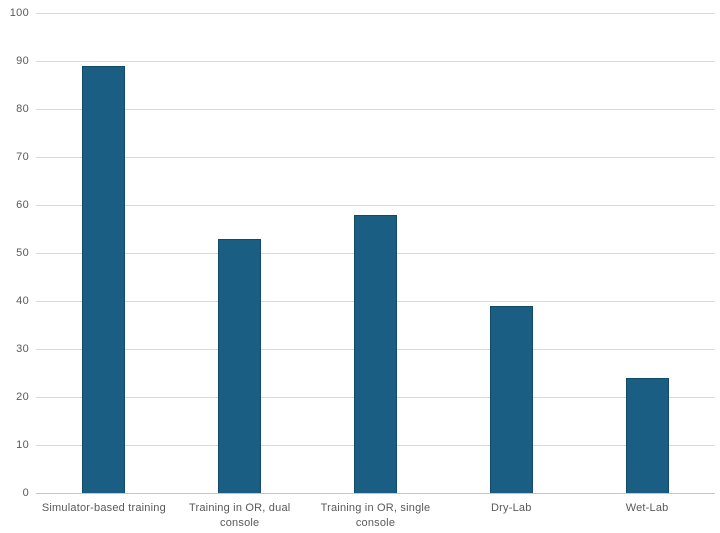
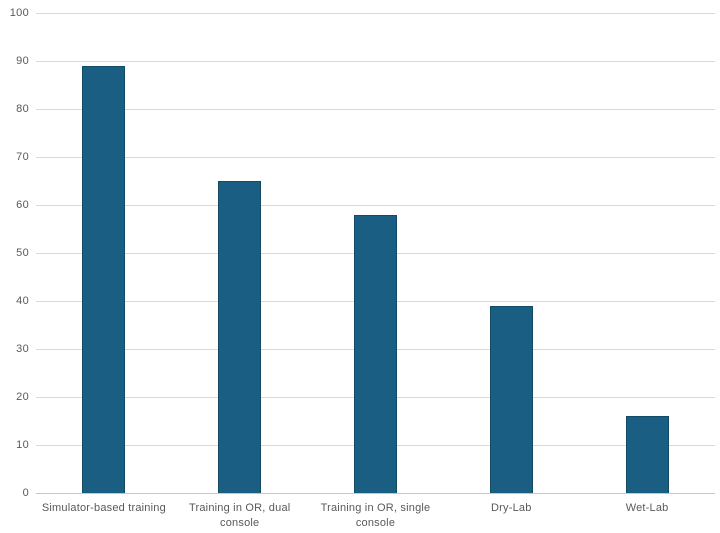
Training in OR, dual console: 53 -> 65
Wet-Lab: 24 -> 16
